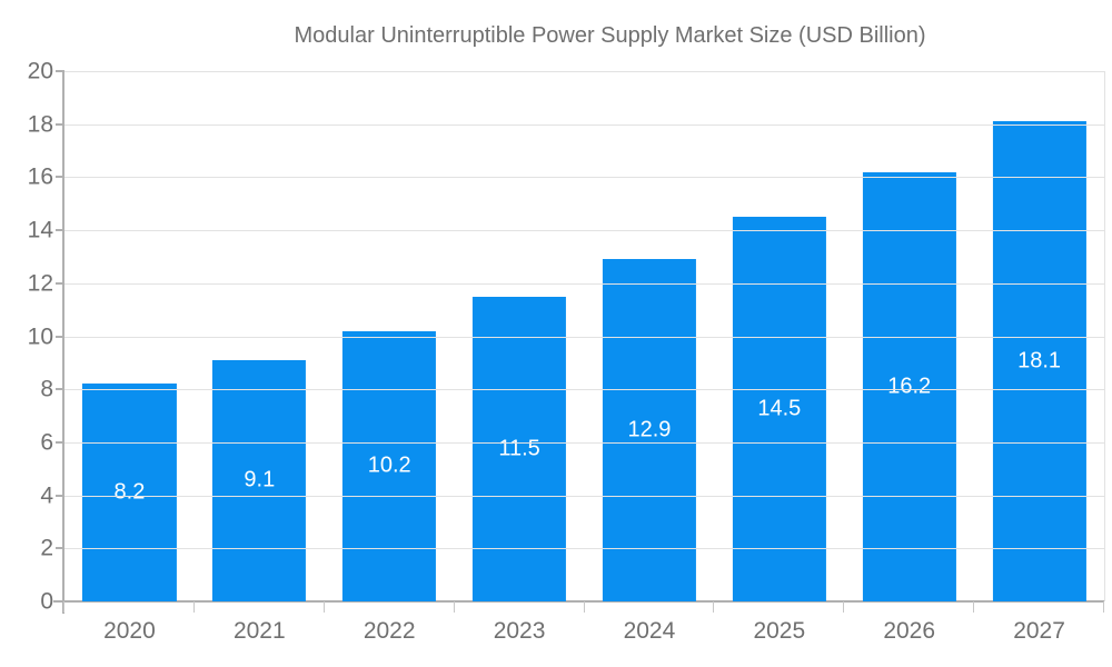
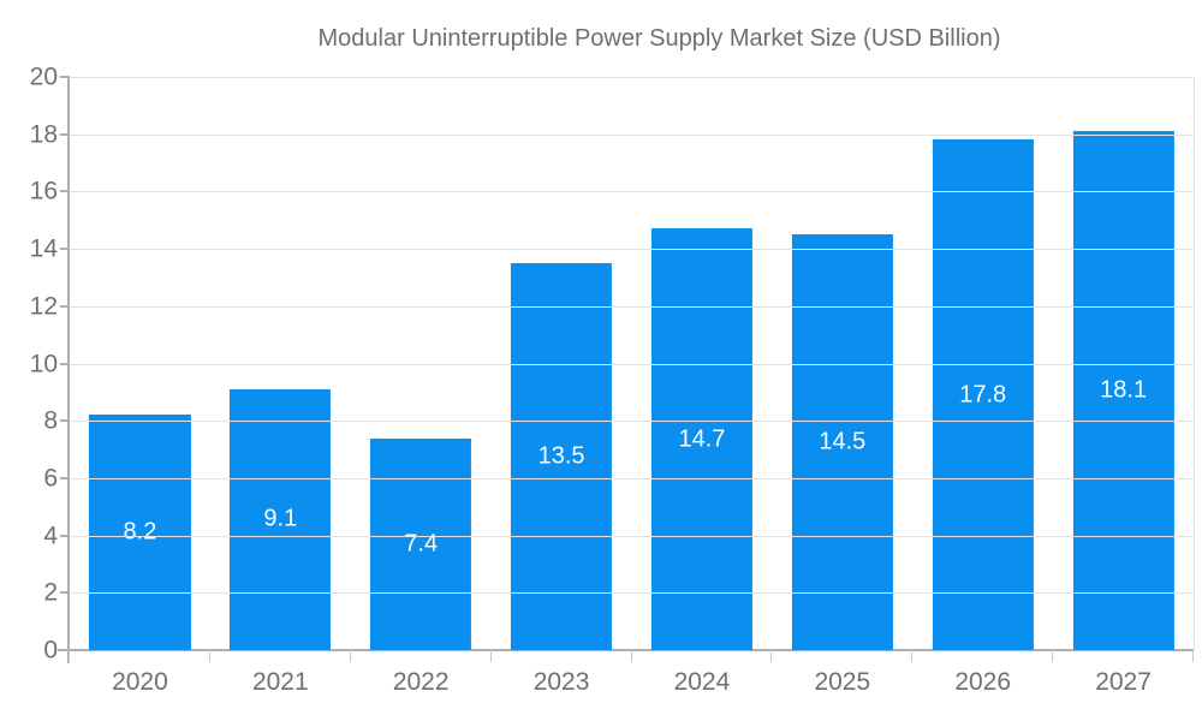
2022: 10.2 -> 7.4
2023: 11.5 -> 13.5
2024: 12.9 -> 14.7
2026: 16.2 -> 17.8
